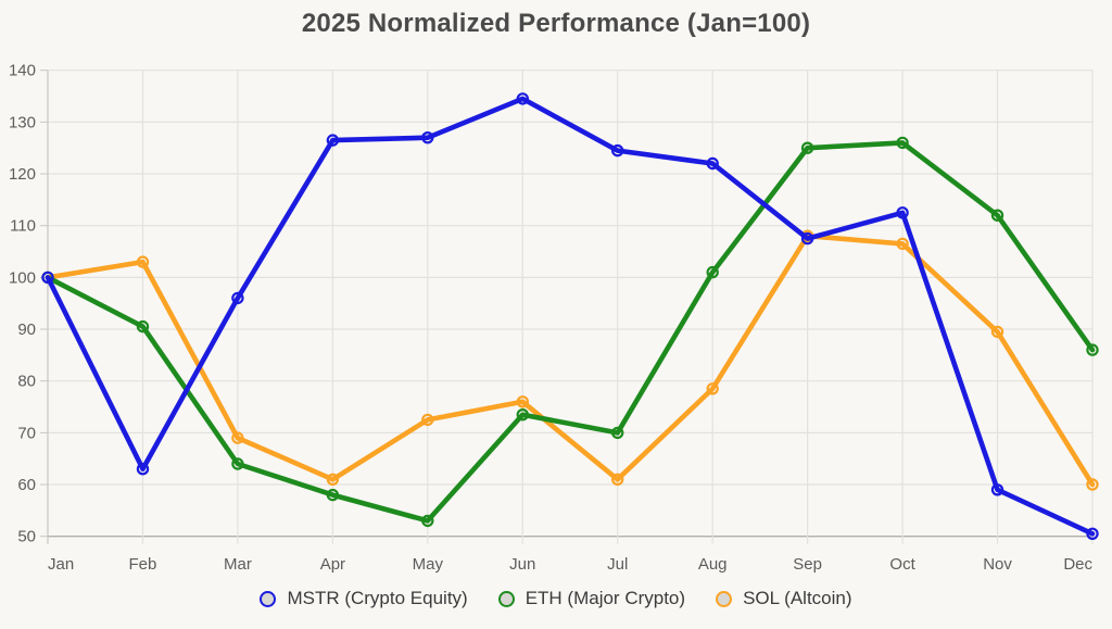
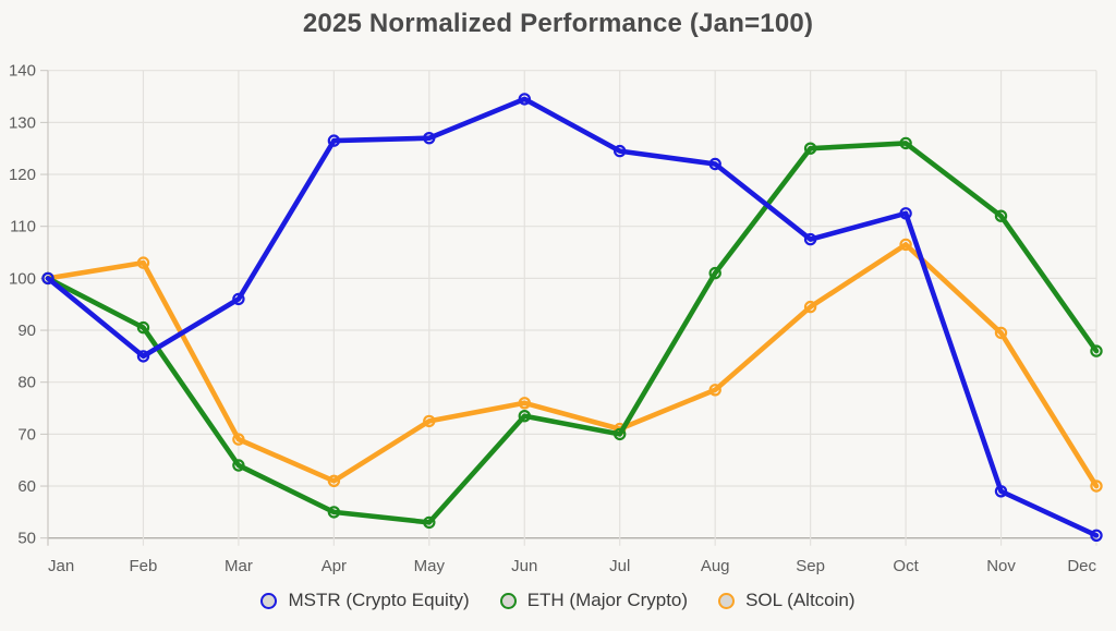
MSTR (Crypto Equity)/Feb: 63 -> 85
ETH (Major Crypto)/Apr: 58 -> 55
SOL (Altcoin)/Jul: 61 -> 71
SOL (Altcoin)/Sep: 108 -> 94
